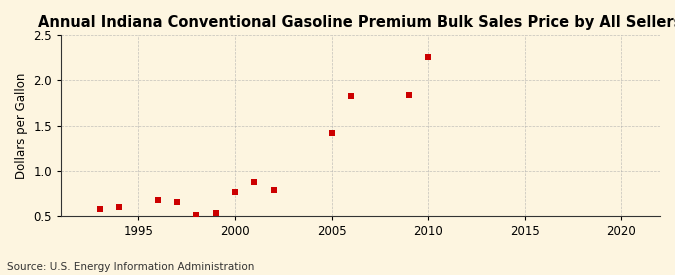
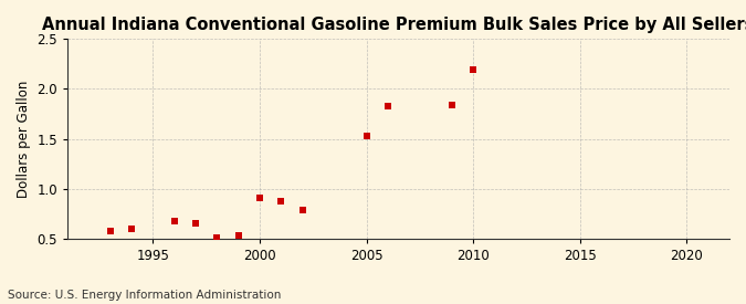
2000: 0.76 -> 0.91
2005: 1.42 -> 1.53
2010: 2.26 -> 2.19
